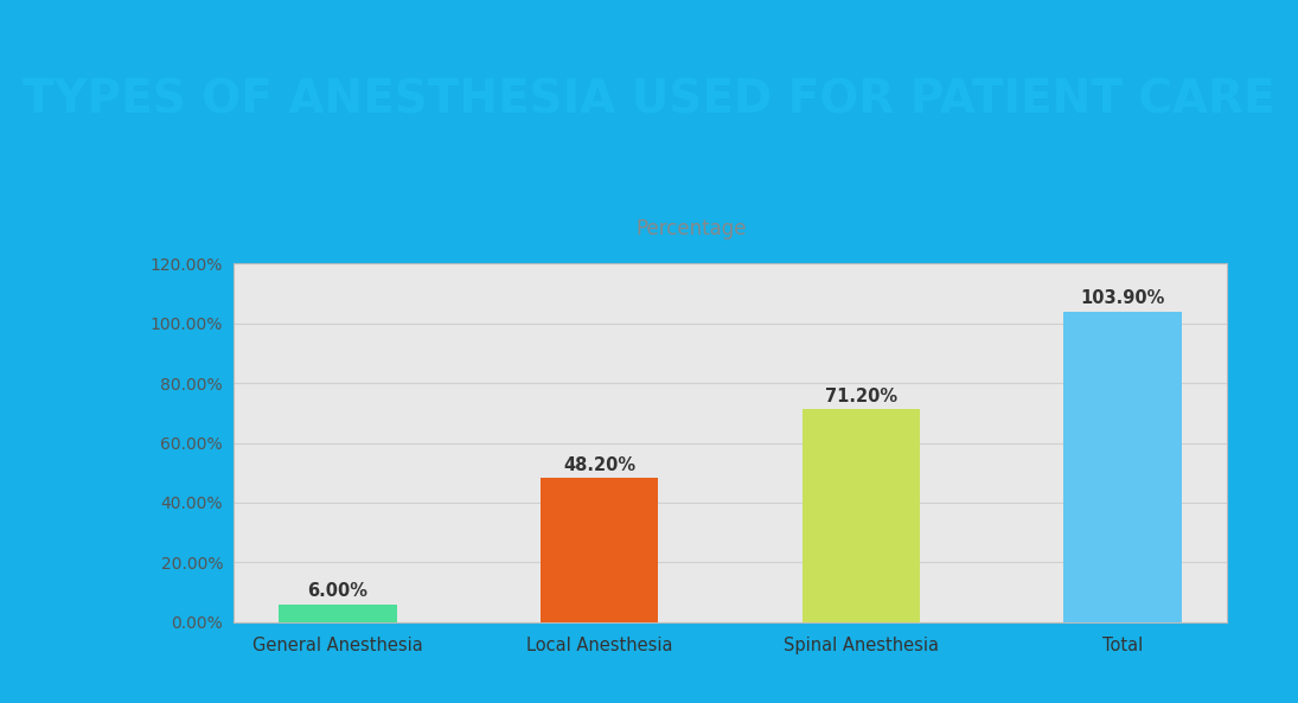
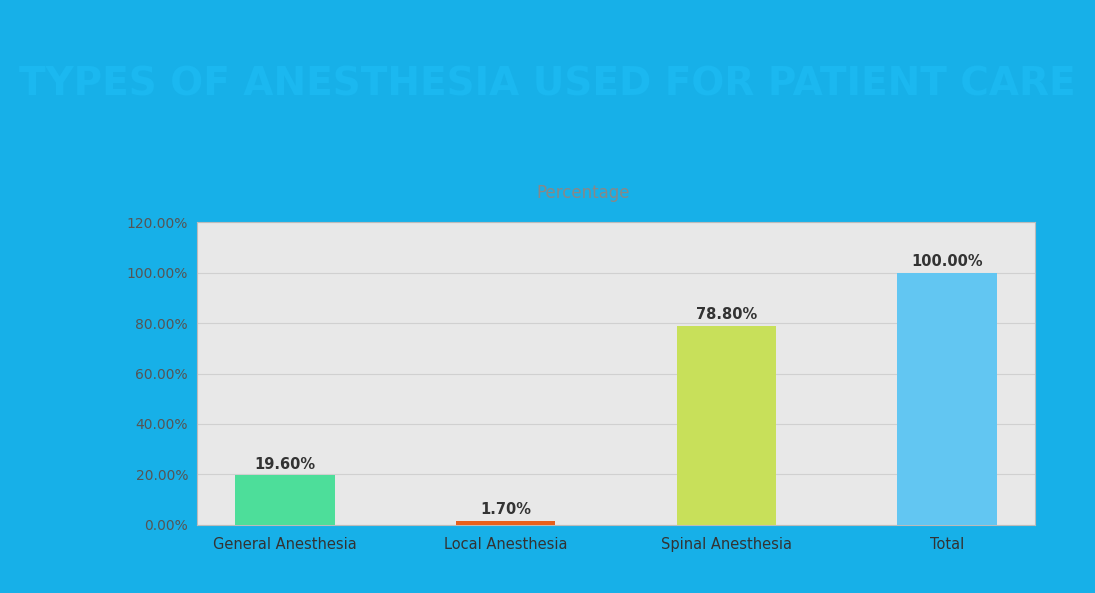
General Anesthesia: 6.00% -> 19.60%
Local Anesthesia: 48.20% -> 1.70%
Spinal Anesthesia: 71.20% -> 78.80%
Total: 103.90% -> 100.00%
